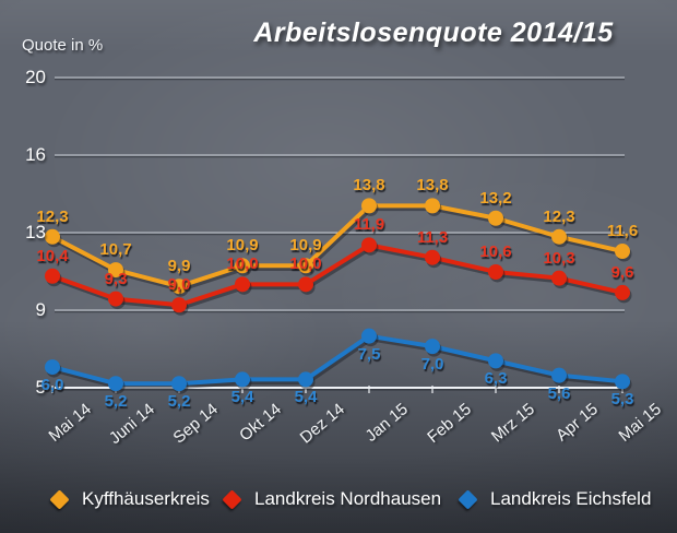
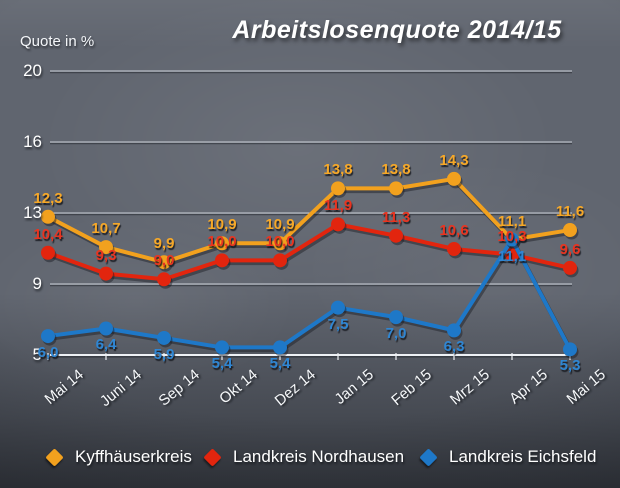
Landkreis Eichsfeld/Juni 14: 5,2 -> 6,4
Landkreis Eichsfeld/Sep 14: 5,2 -> 5,9
Kyffhäuserkreis/Mrz 15: 13,2 -> 14,3
Kyffhäuserkreis/Apr 15: 12,3 -> 11,1
Landkreis Eichsfeld/Apr 15: 5,6 -> 11,1
